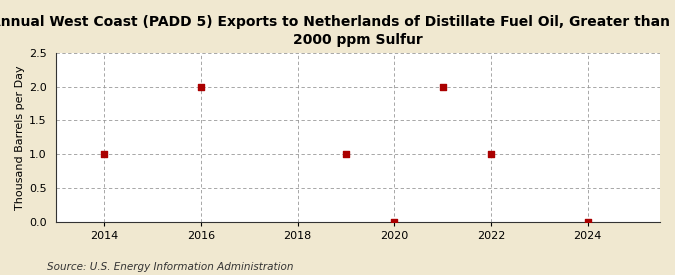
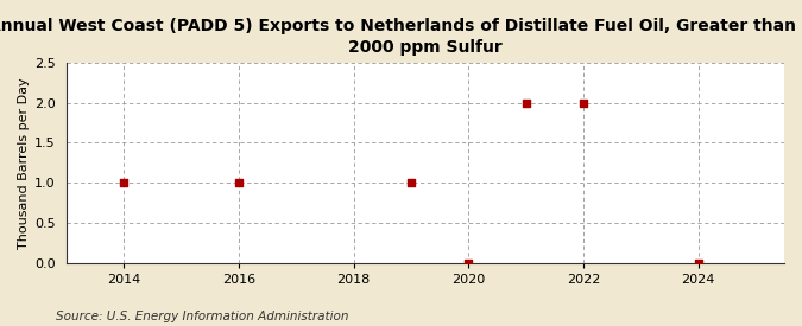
2016: 2 -> 1
2022: 1 -> 2
